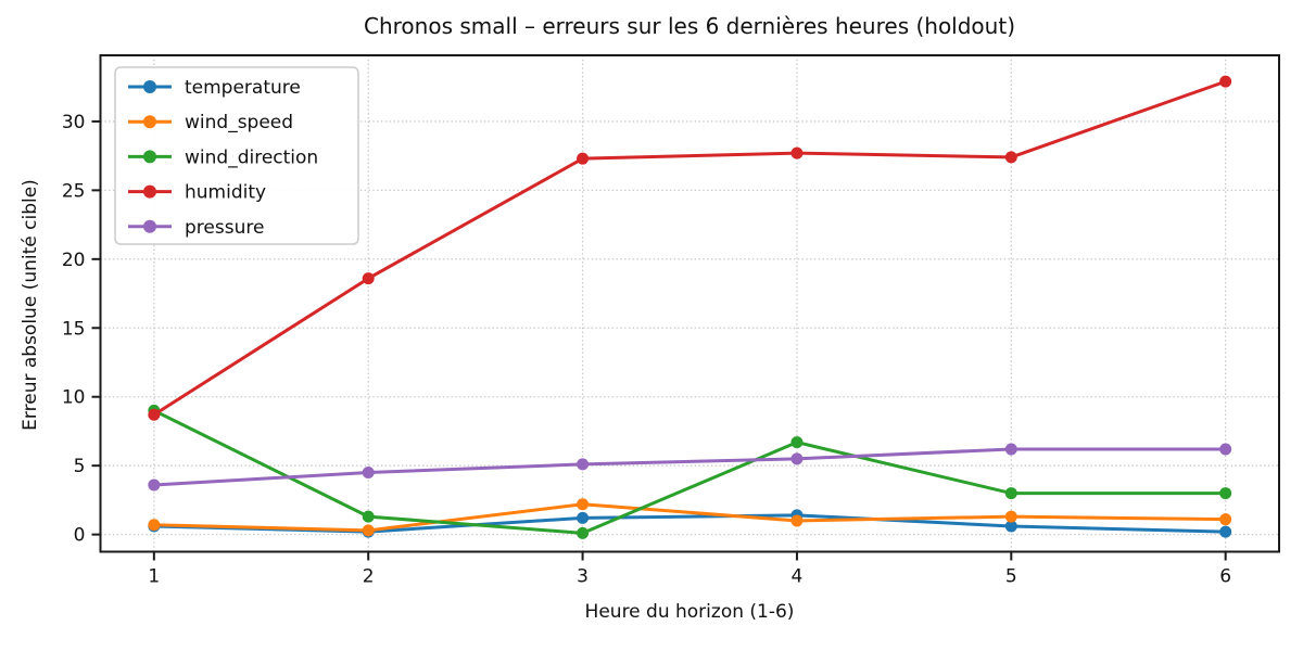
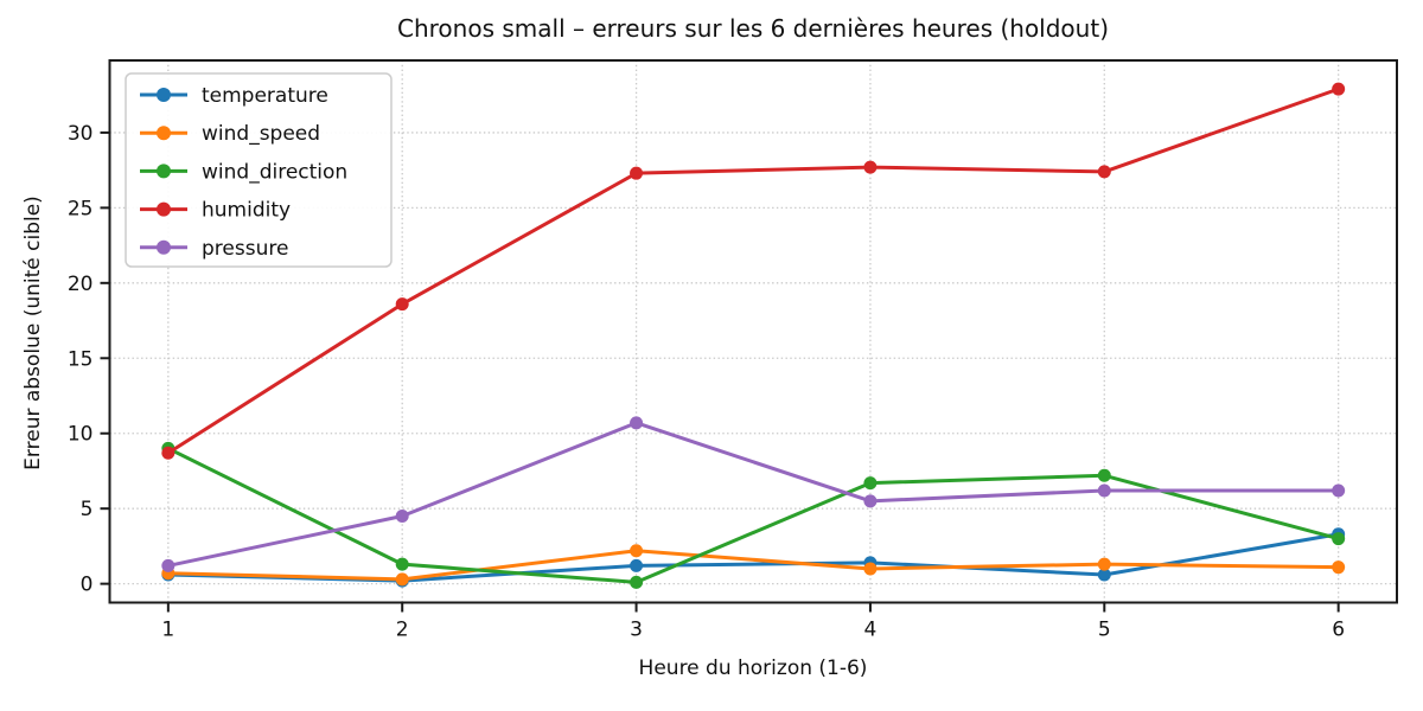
pressure/1: 3.6 -> 1.2
pressure/3: 5.1 -> 10.7
wind_direction/5: 3.0 -> 7.2
temperature/6: 0.2 -> 3.3
